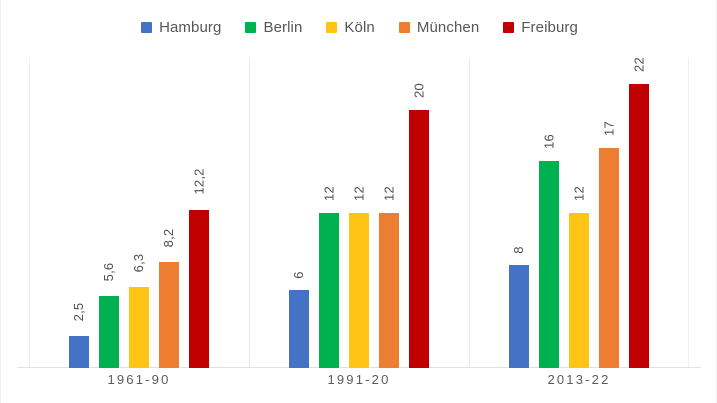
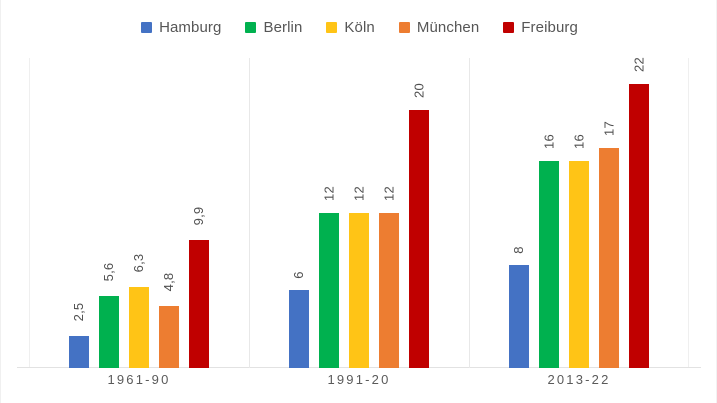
München/1961-90: 8,2 -> 4,8
Freiburg/1961-90: 12,2 -> 9,9
Köln/2013-22: 12 -> 16
